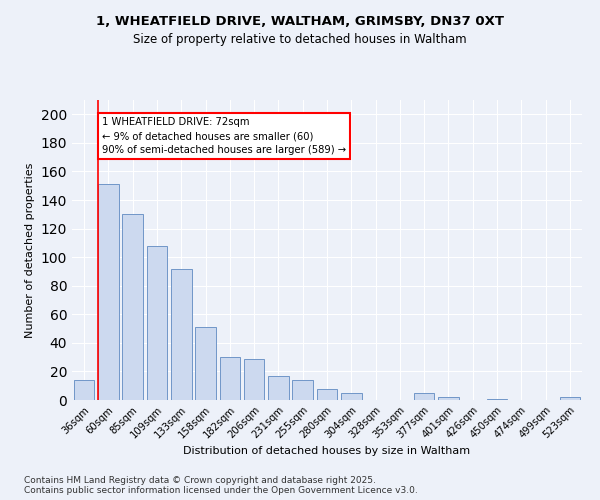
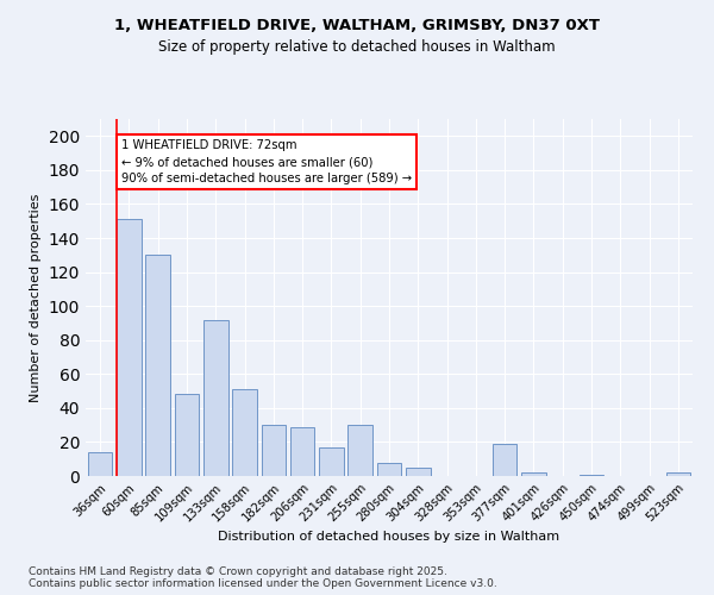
109sqm: 108 -> 48
255sqm: 14 -> 30
377sqm: 5 -> 19
